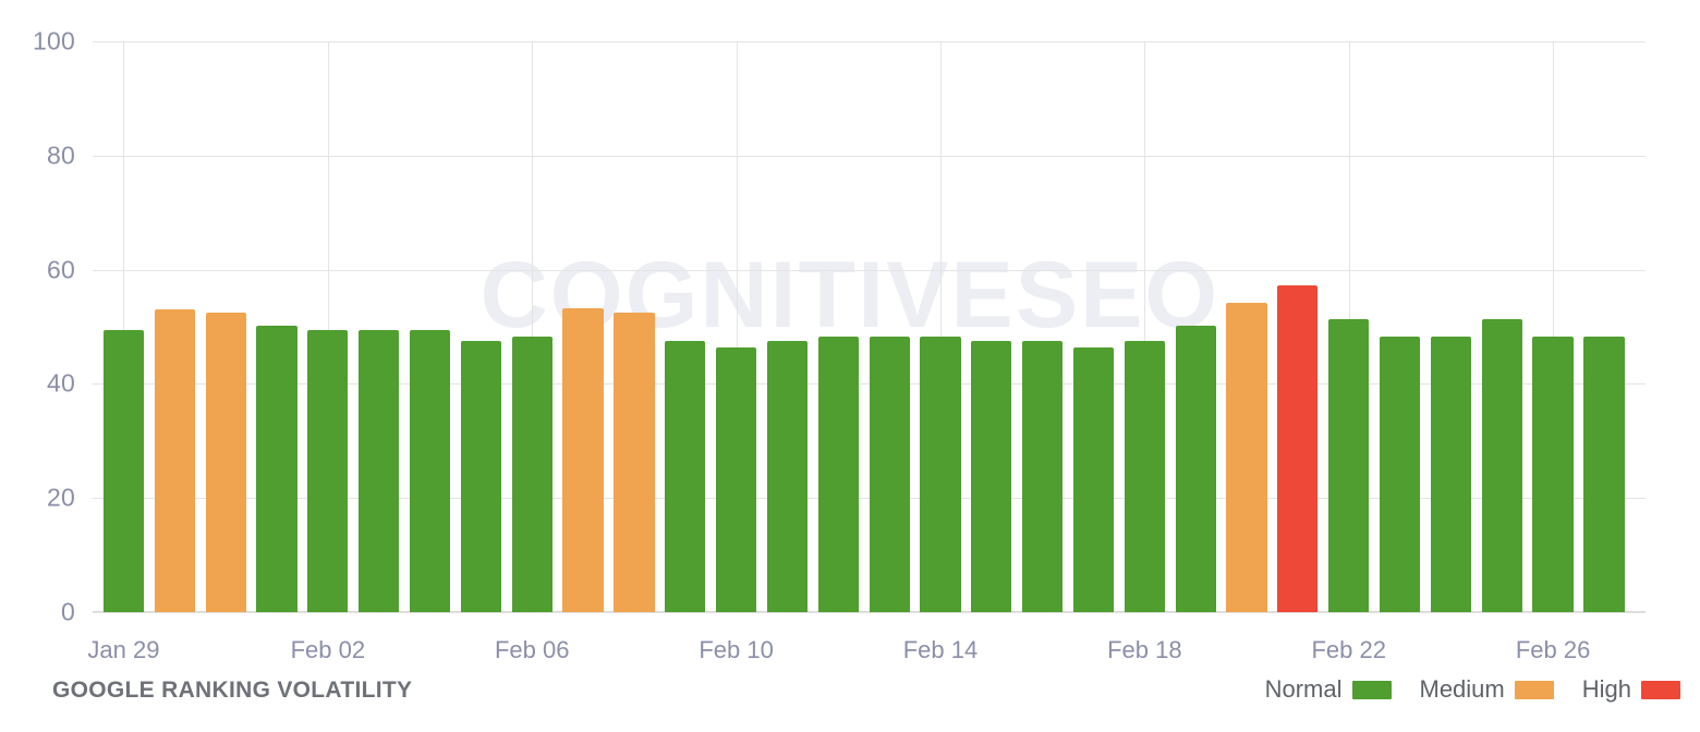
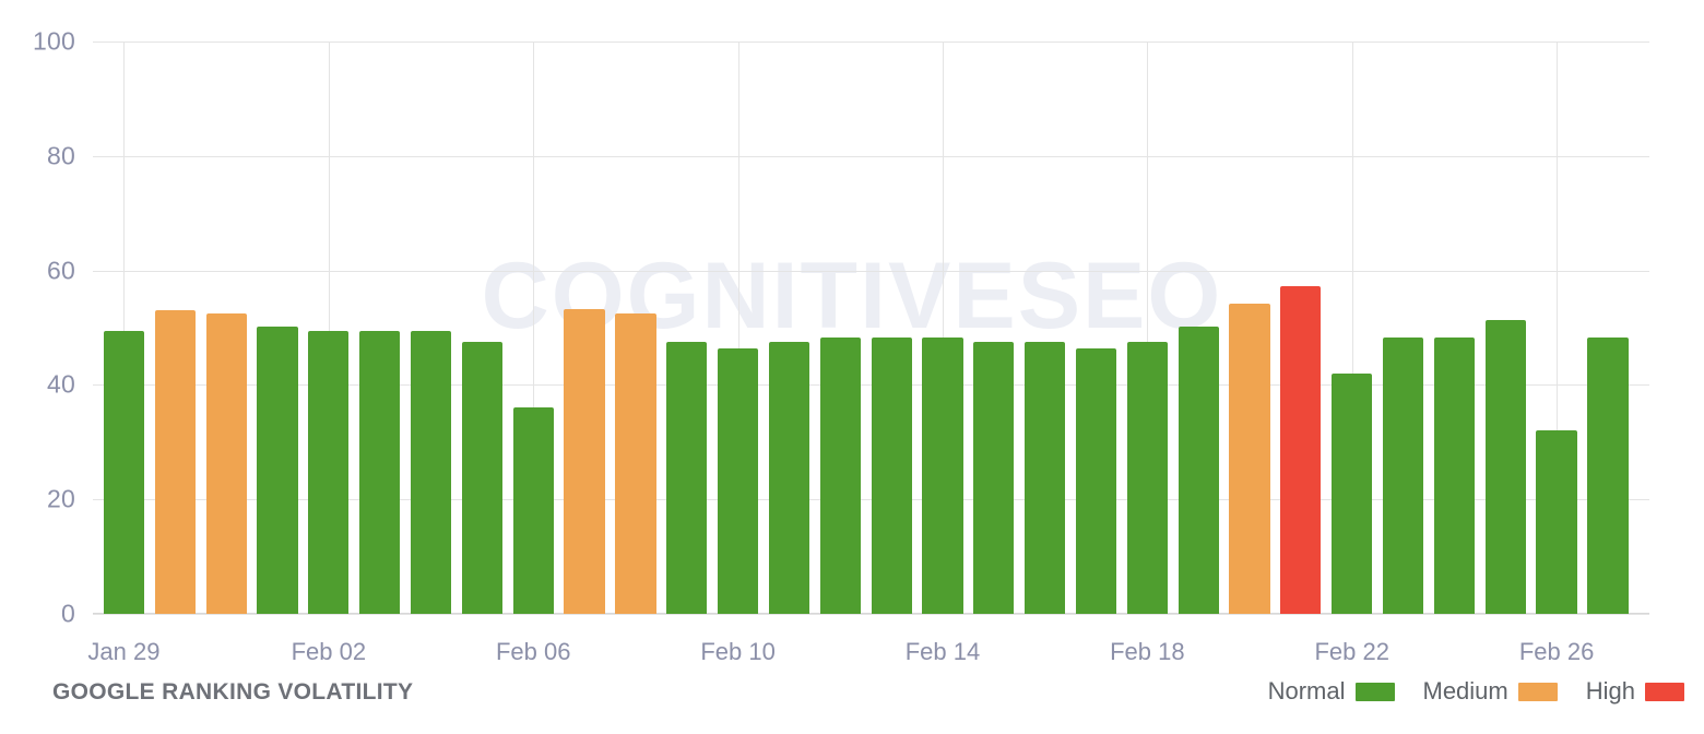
Feb 06: 48 -> 36
Feb 22: 51 -> 42
Feb 26: 48 -> 32
